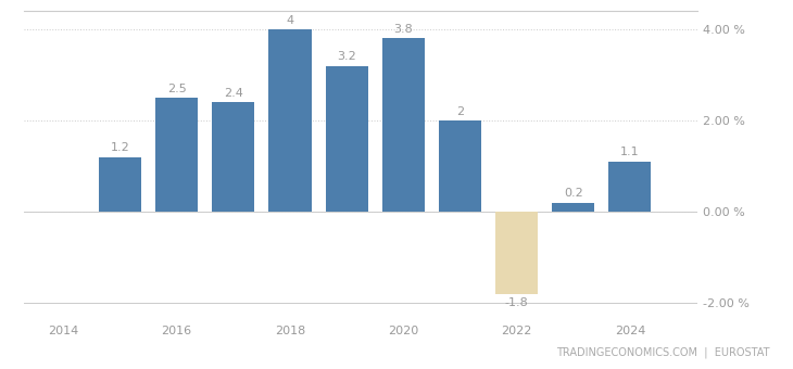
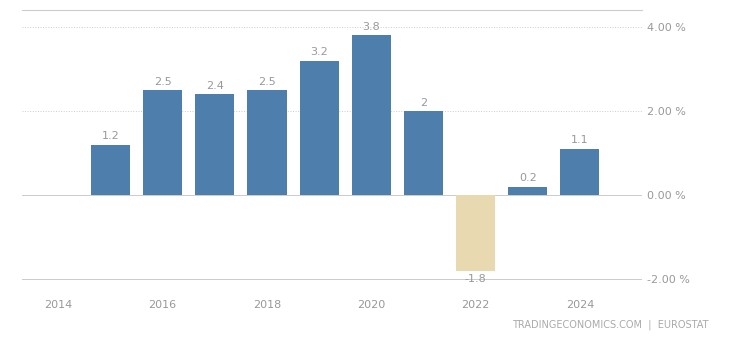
2018: 4 -> 2.5
